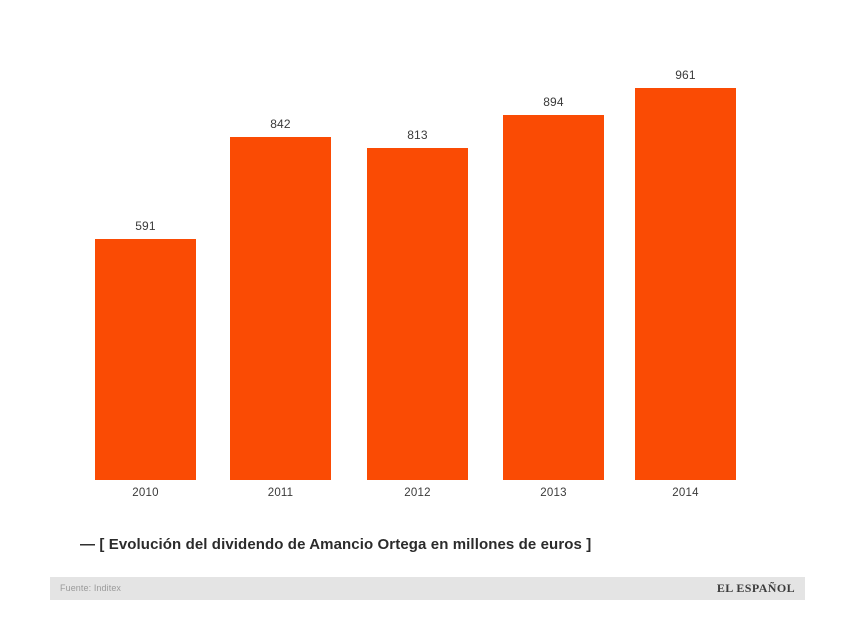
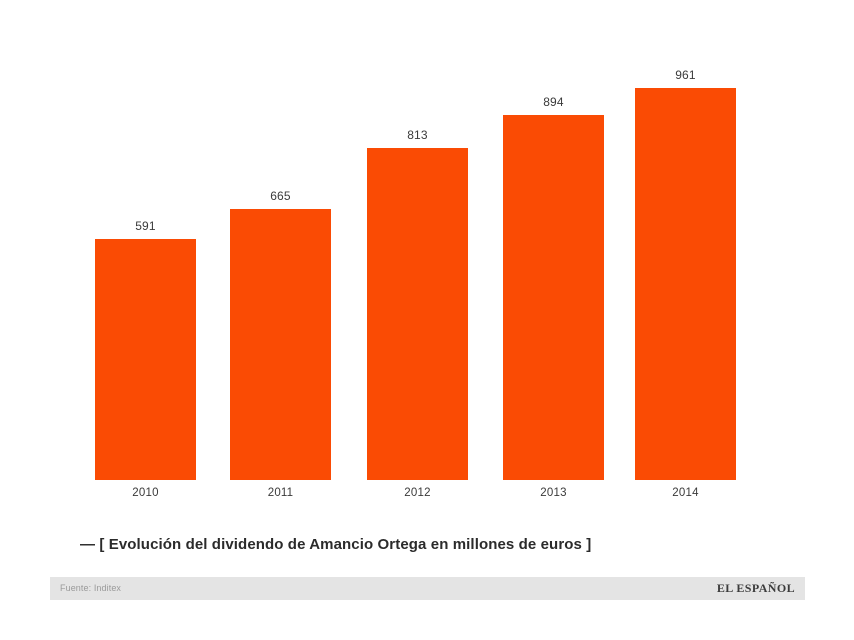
2011: 842 -> 665
